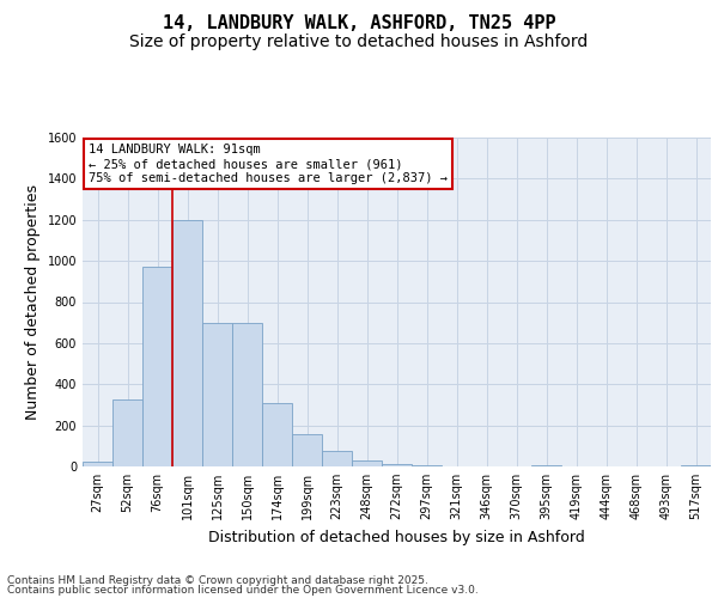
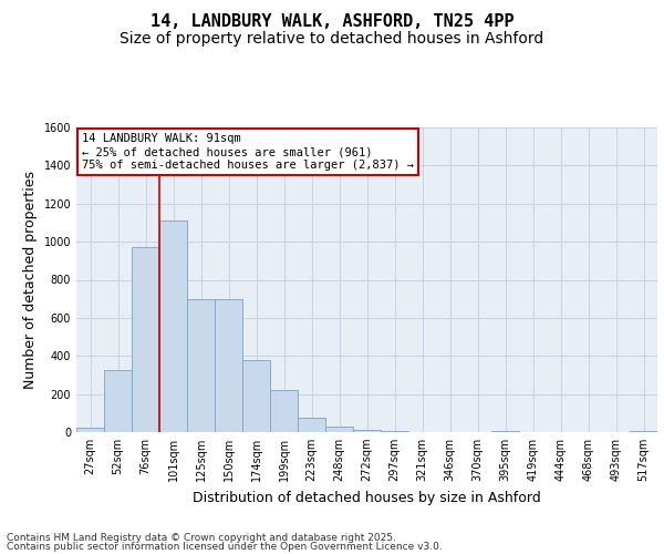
101sqm: 1200 -> 1110
174sqm: 310 -> 380
199sqm: 160 -> 220
